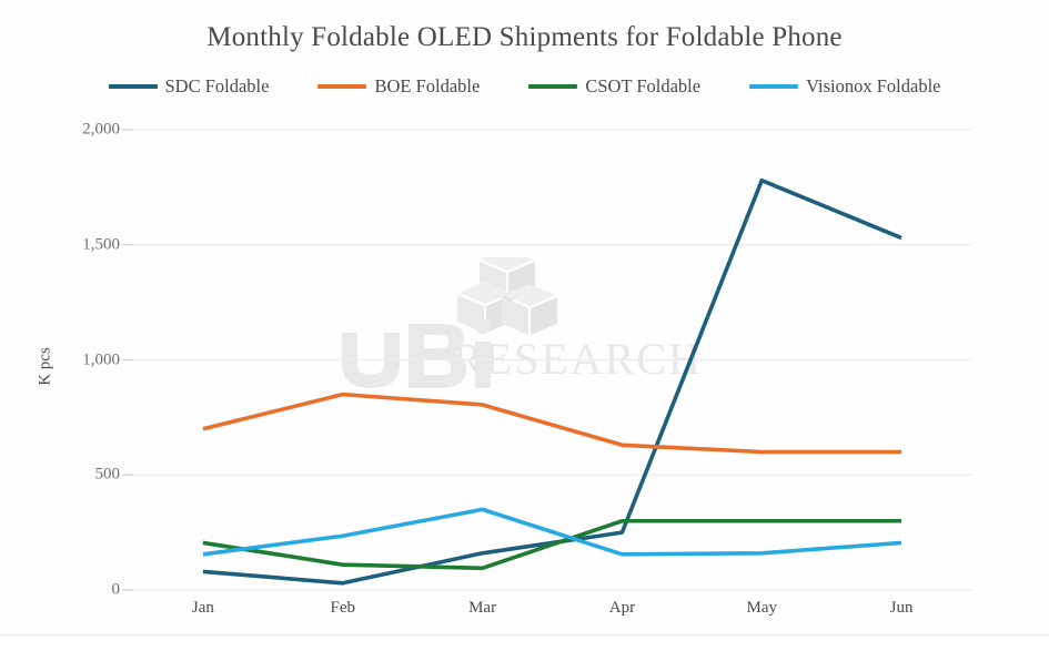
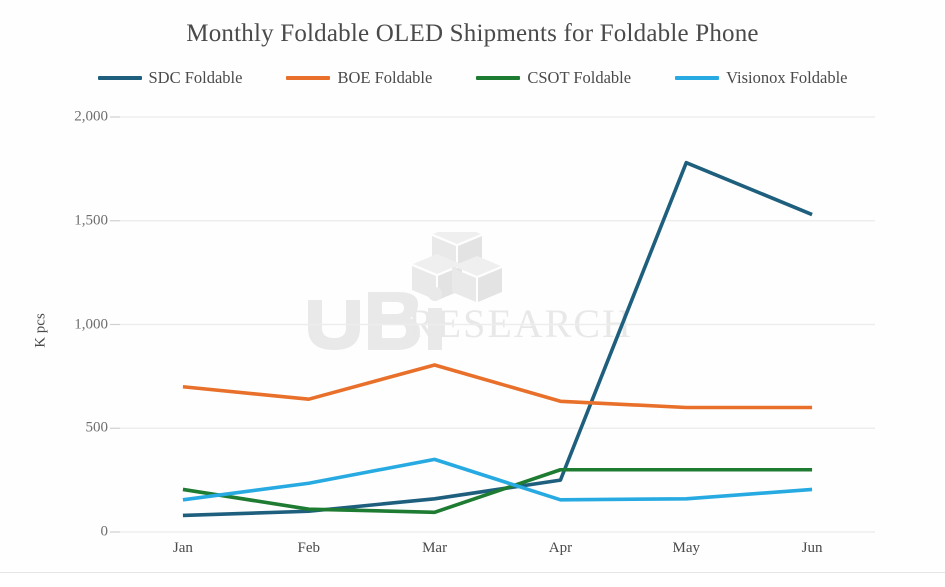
SDC Foldable/Feb: 30 -> 100
BOE Foldable/Feb: 850 -> 640
